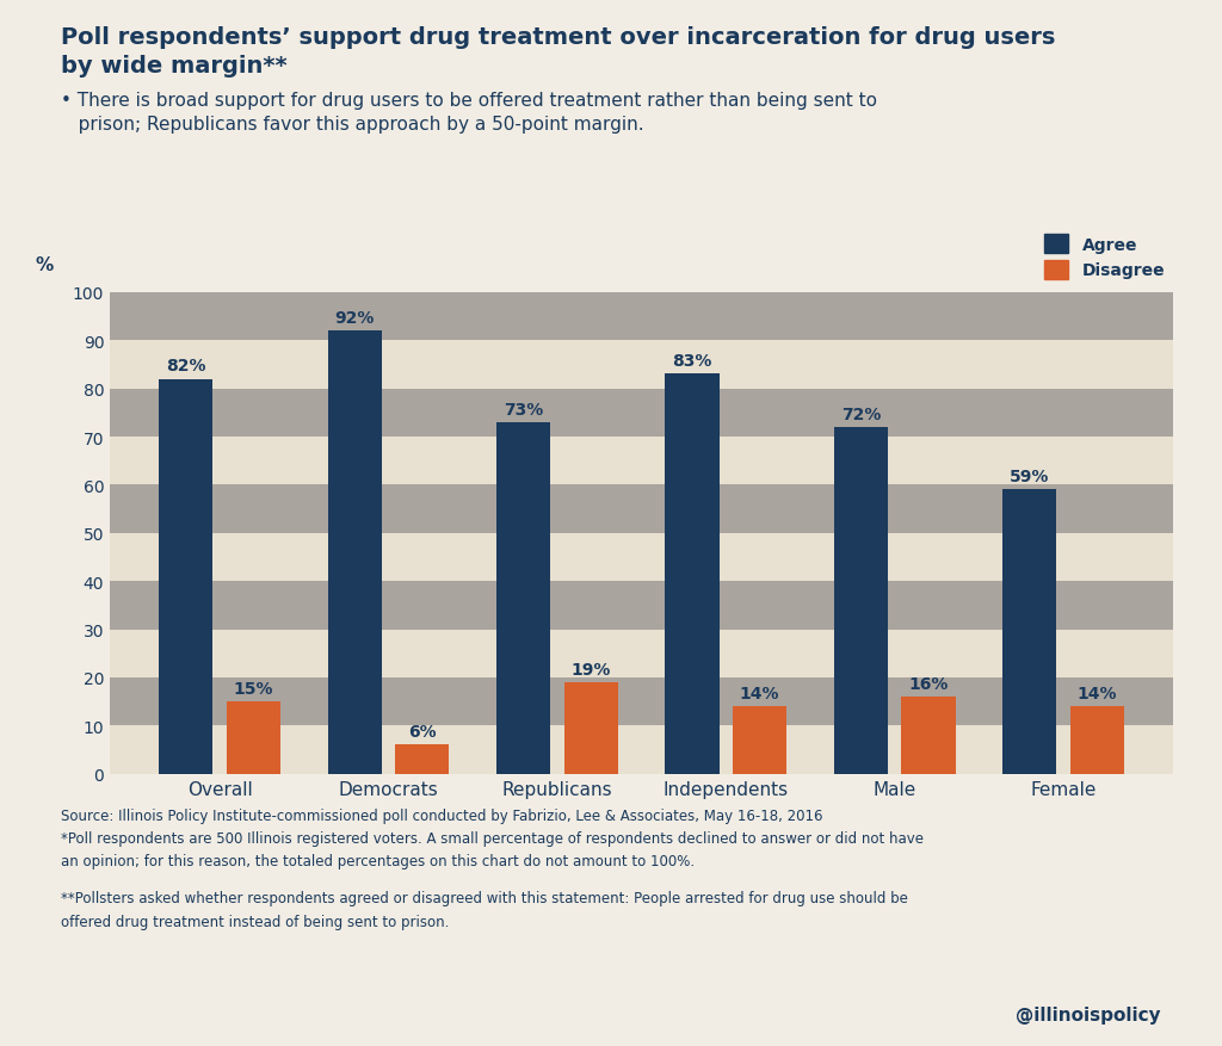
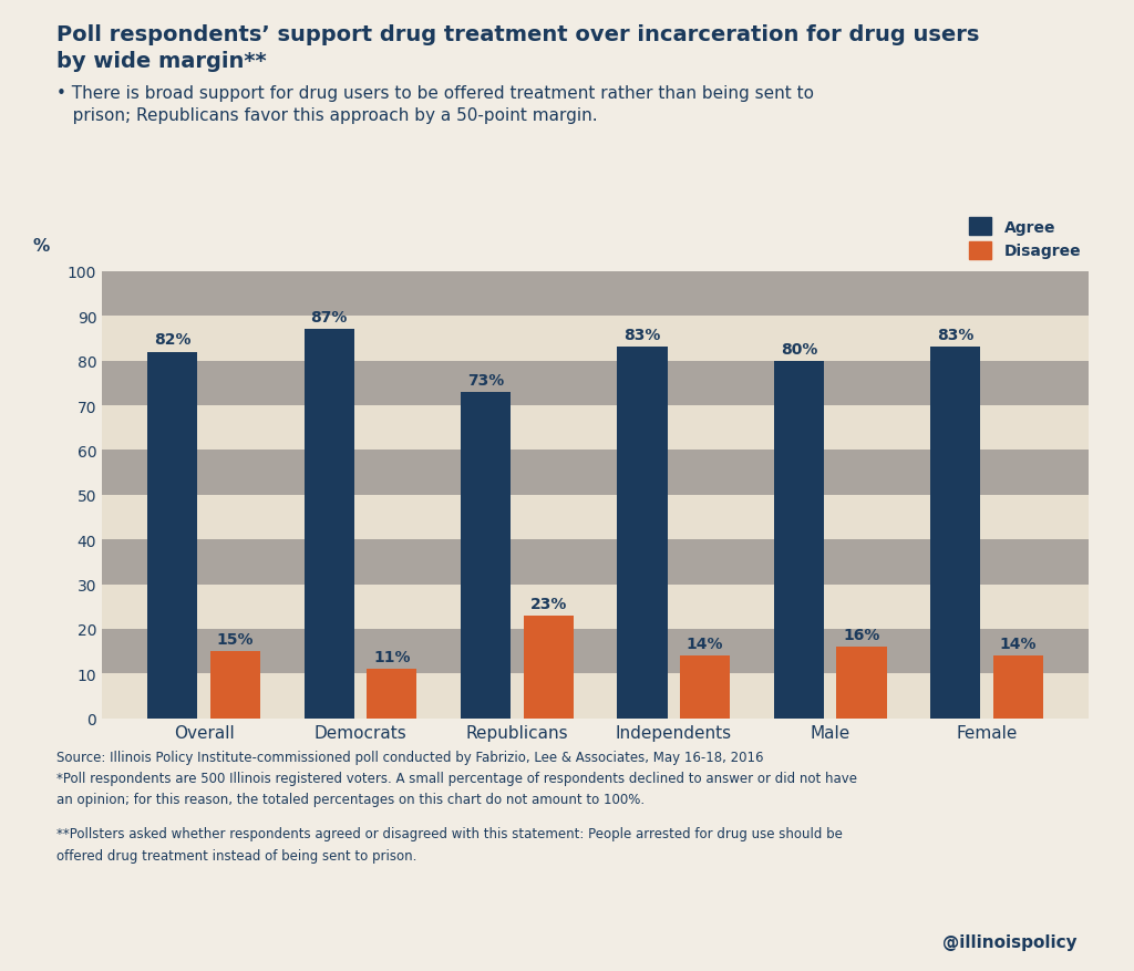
Agree/Democrats: 92% -> 87%
Disagree/Democrats: 6% -> 11%
Disagree/Republicans: 19% -> 23%
Agree/Male: 72% -> 80%
Agree/Female: 59% -> 83%
